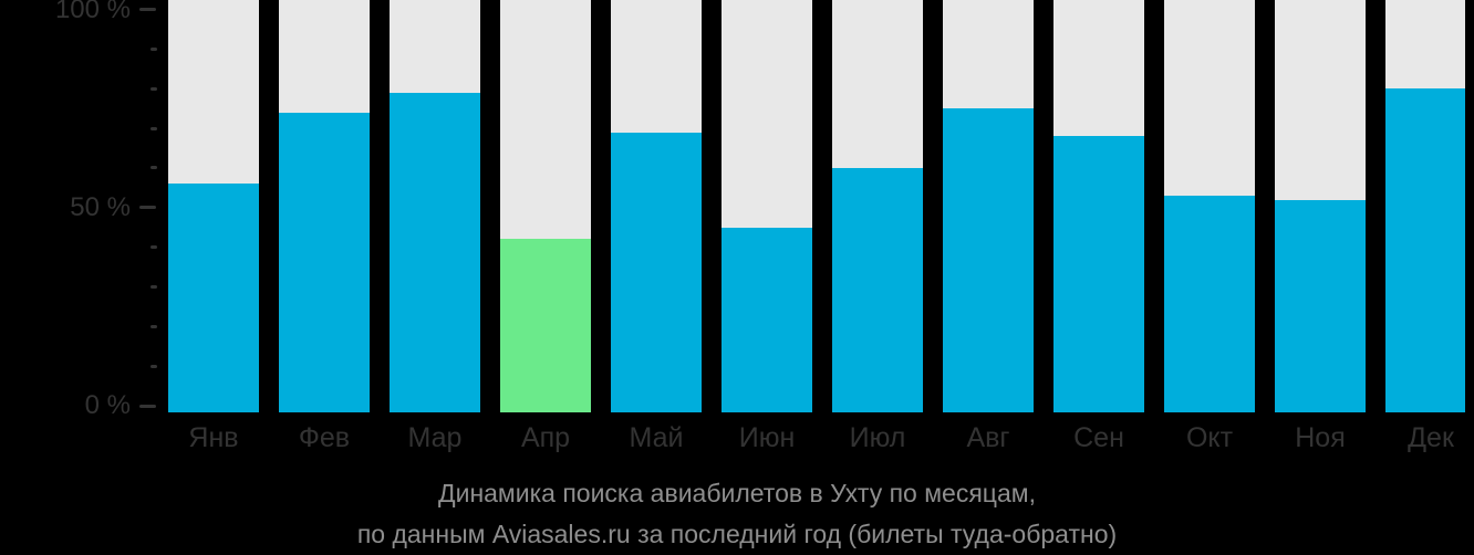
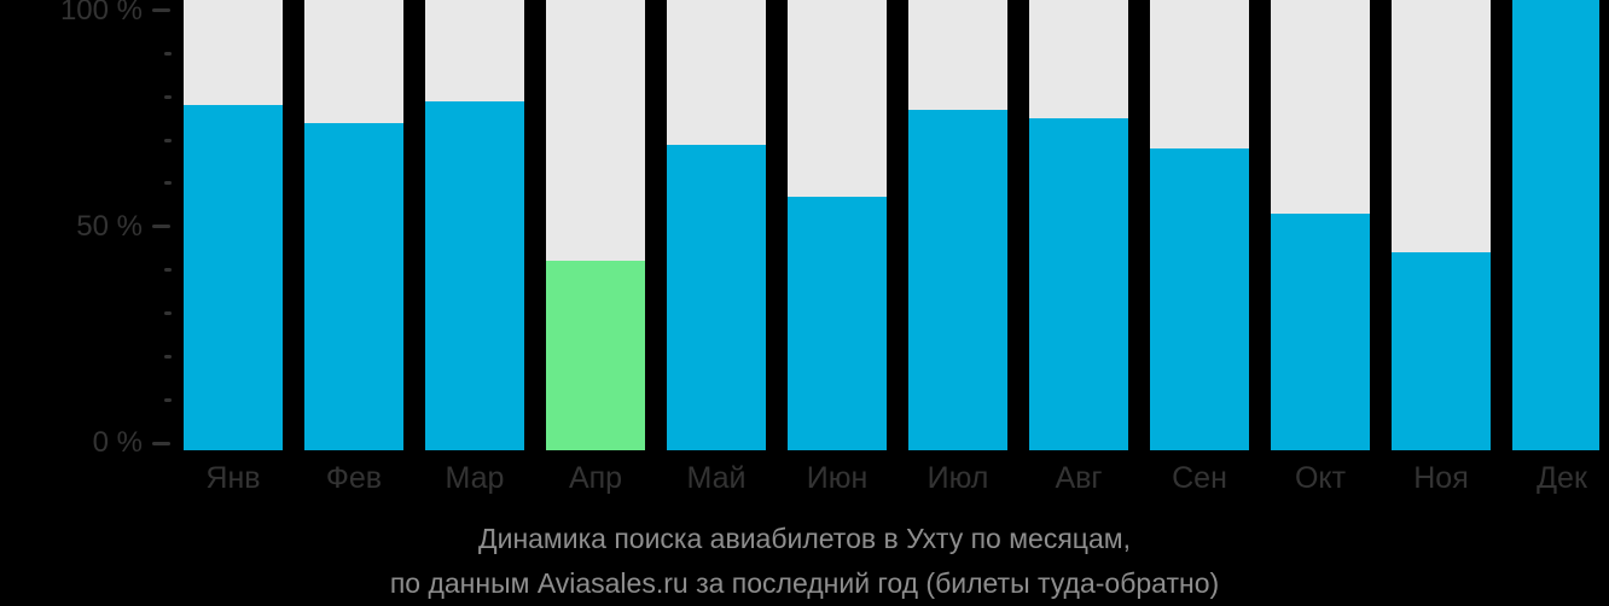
Янв: 56% -> 78%
Июн: 45% -> 57%
Июл: 60% -> 77%
Ноя: 52% -> 44%
Дек: 80% -> 100%
